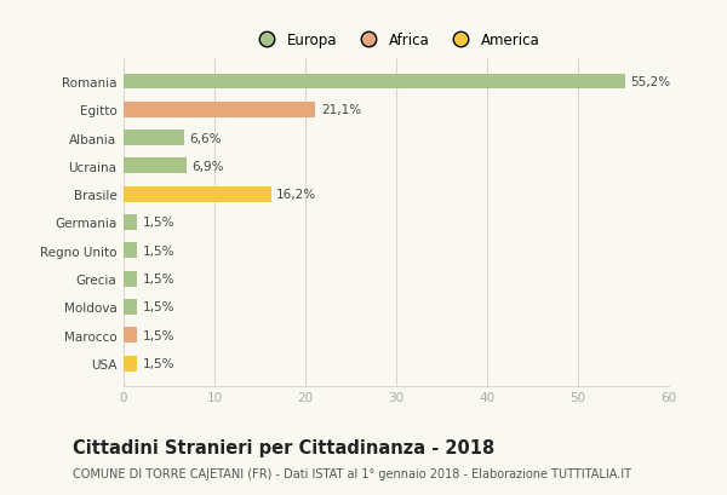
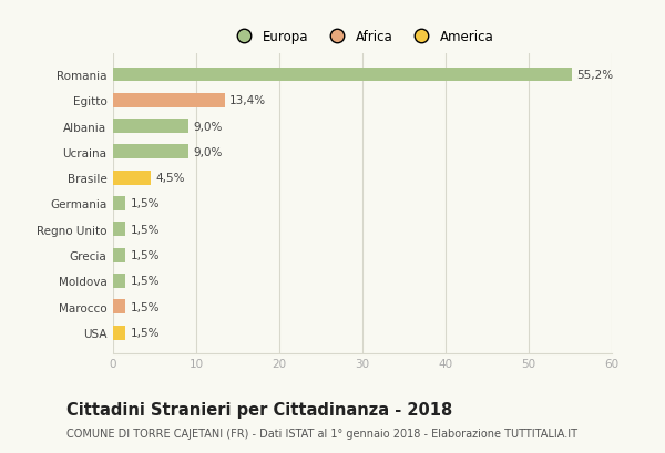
Egitto: 21,1% -> 13,4%
Albania: 6,6% -> 9,0%
Ucraina: 6,9% -> 9,0%
Brasile: 16,2% -> 4,5%
